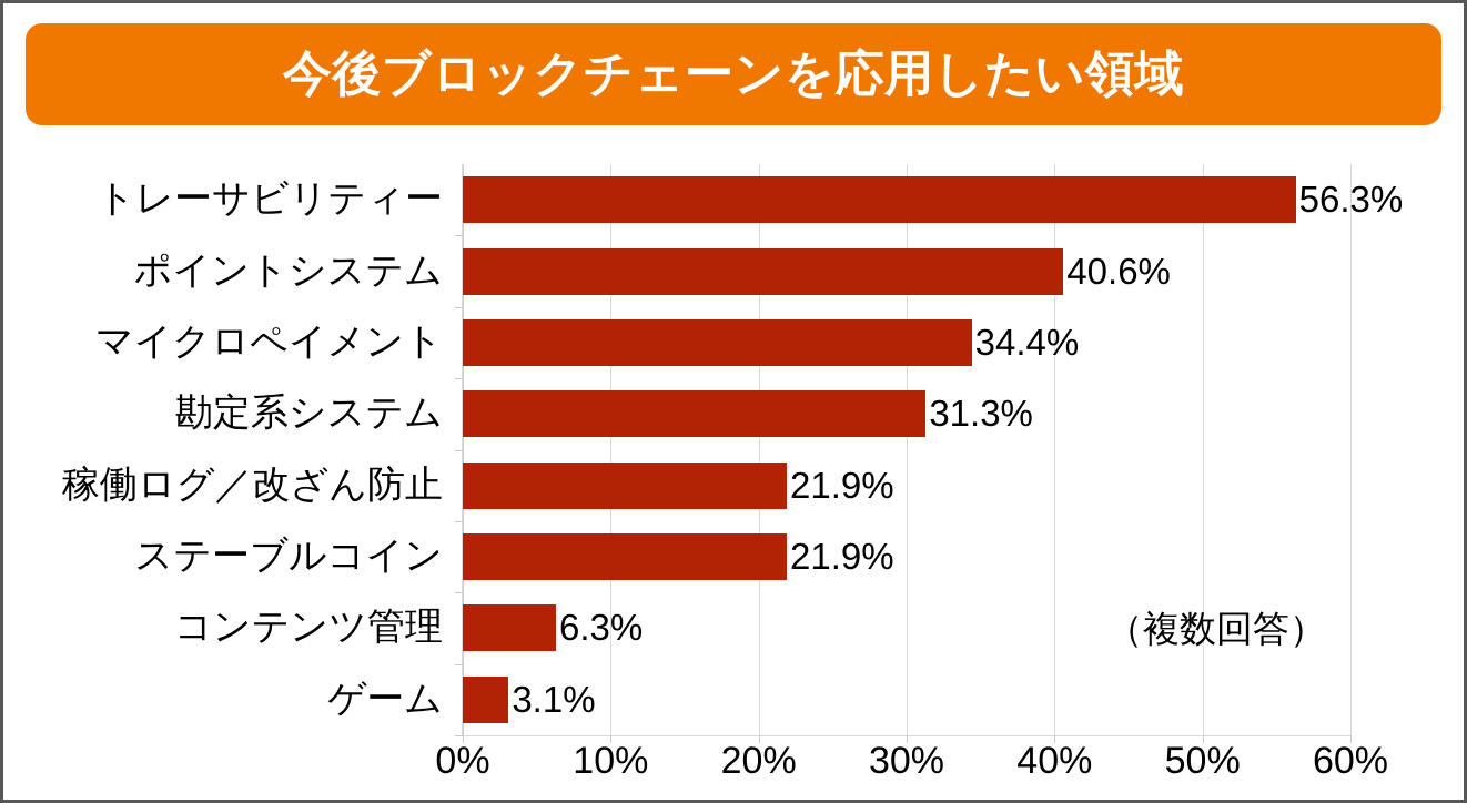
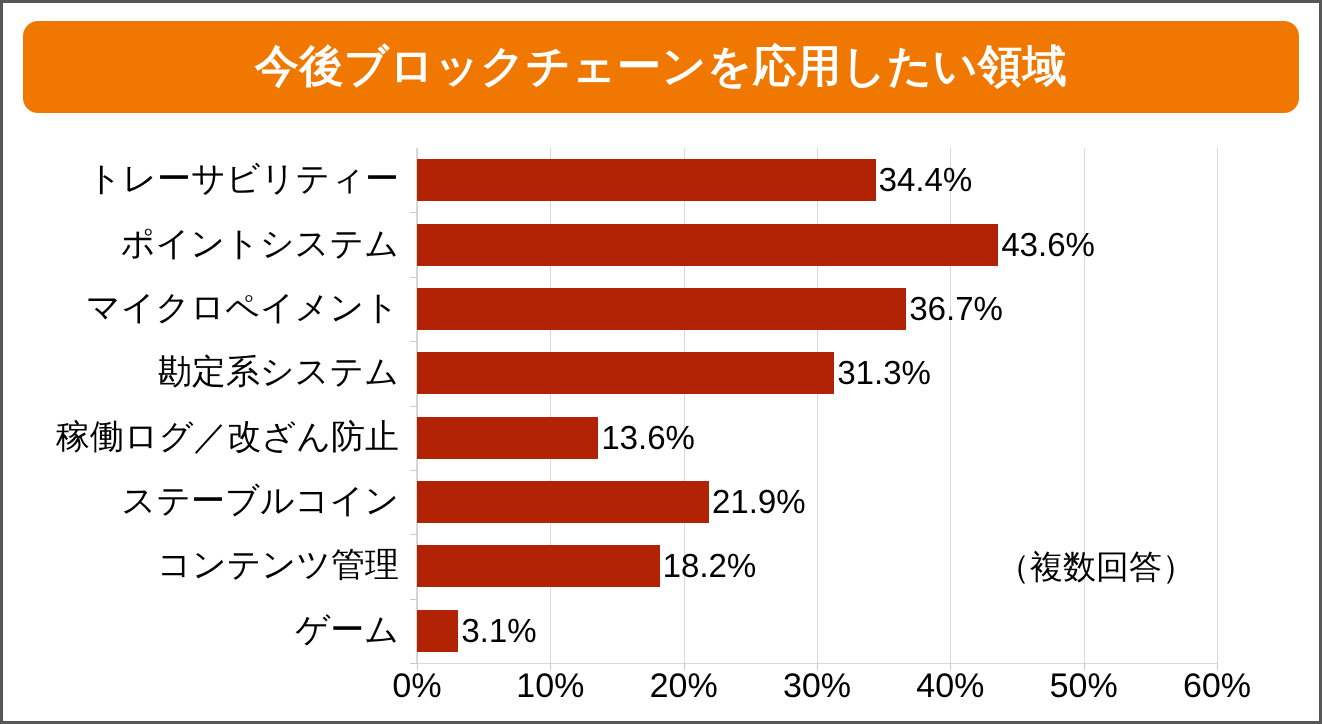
トレーサビリティー: 56.3% -> 34.4%
ポイントシステム: 40.6% -> 43.6%
マイクロペイメント: 34.4% -> 36.7%
稼働ログ／改ざん防止: 21.9% -> 13.6%
コンテンツ管理: 6.3% -> 18.2%
